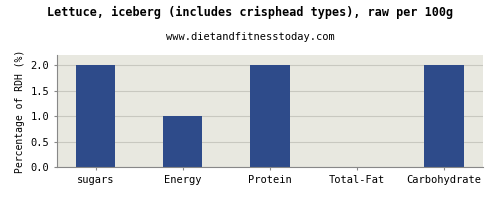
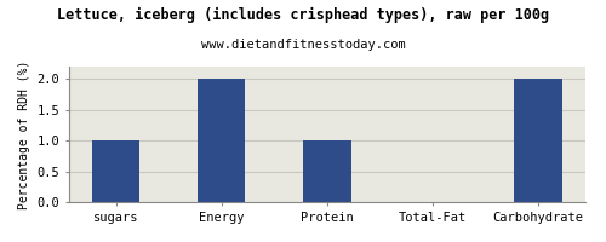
sugars: 2 -> 1
Energy: 1 -> 2
Protein: 2 -> 1
